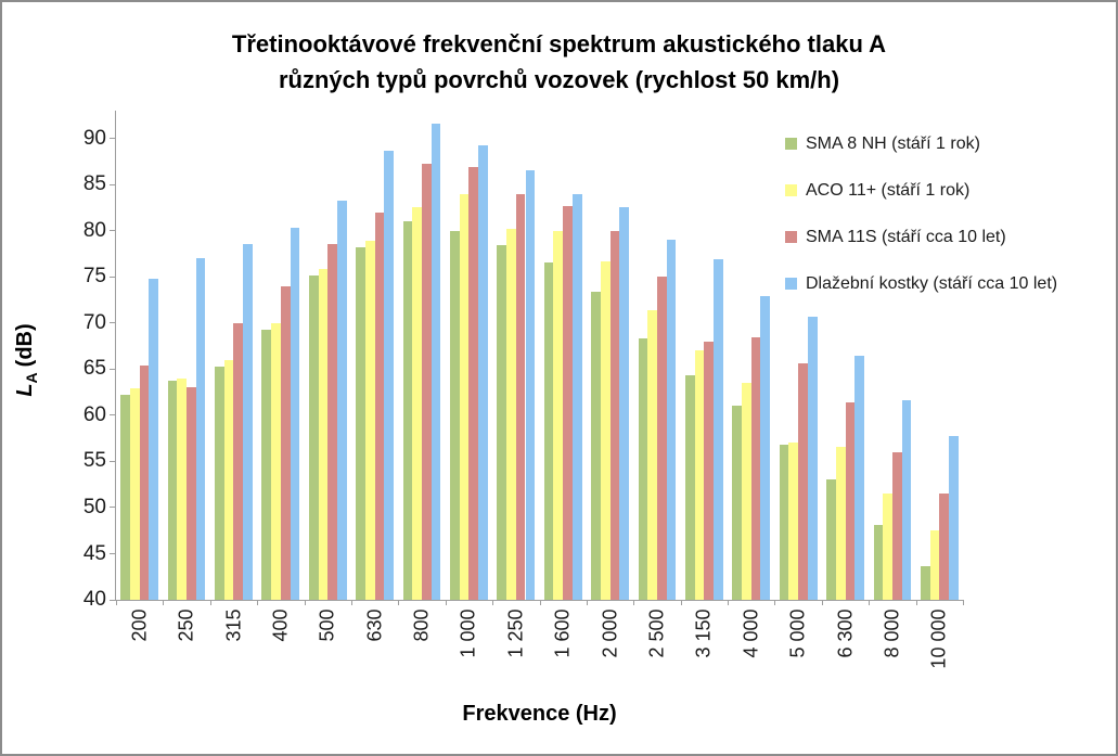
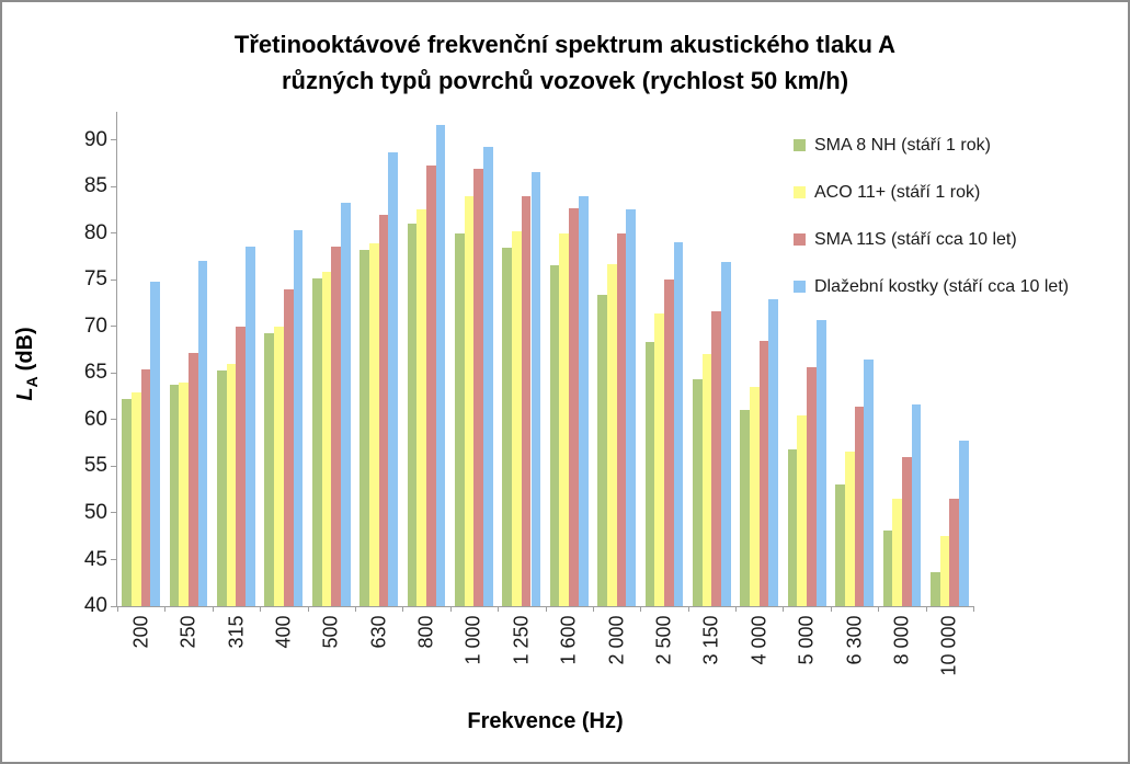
SMA 11S (stáří cca 10 let)/250: 63 -> 67
SMA 11S (stáří cca 10 let)/3 150: 68 -> 72
ACO 11+ (stáří 1 rok)/5 000: 57 -> 60
